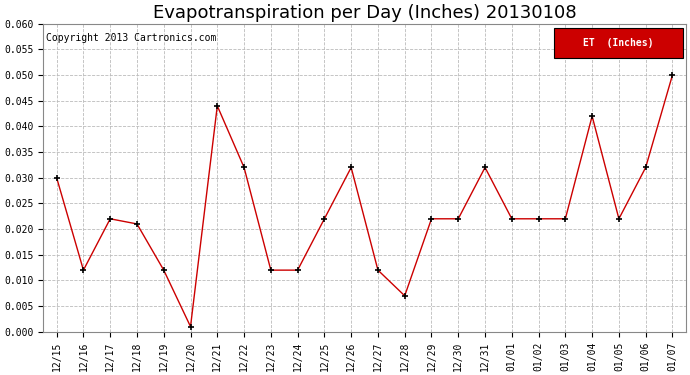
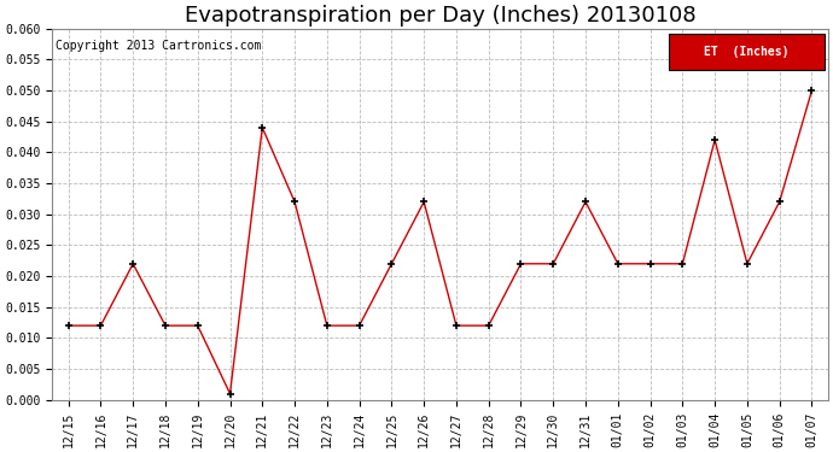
12/15: 0.030 -> 0.012
12/18: 0.021 -> 0.012
12/28: 0.007 -> 0.012
